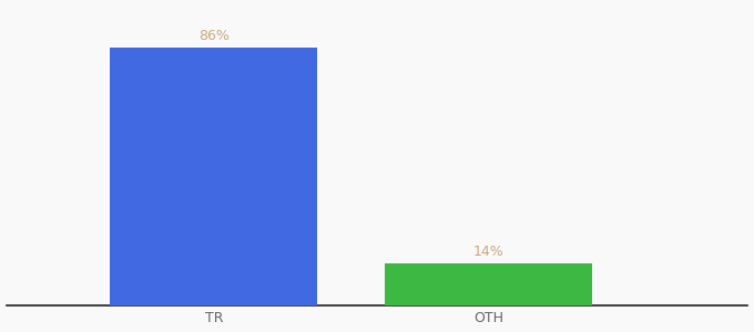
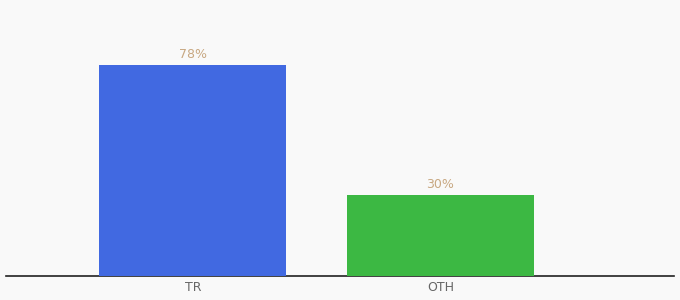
TR: 86% -> 78%
OTH: 14% -> 30%
